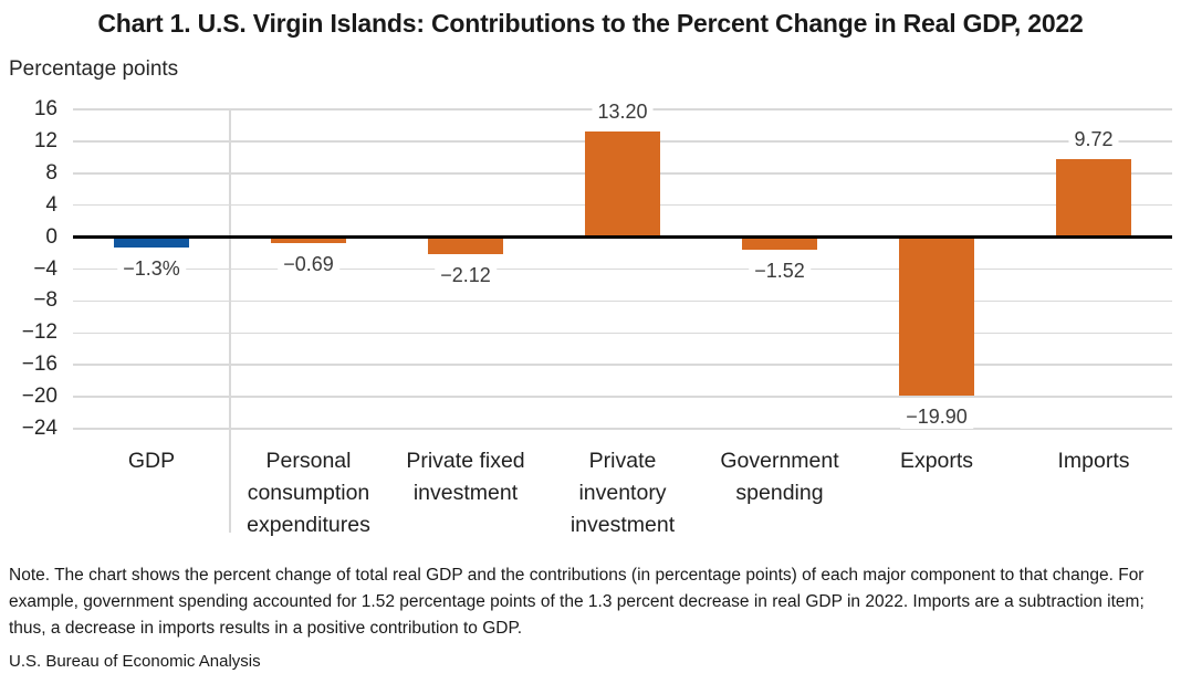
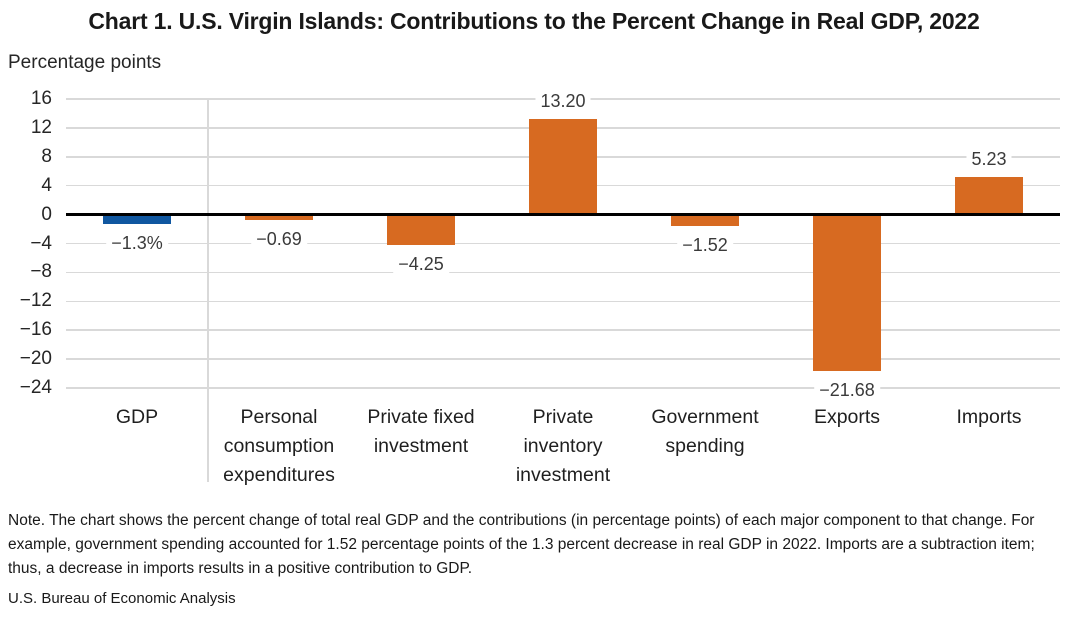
Private fixed investment: −2.12 -> −4.25
Exports: −19.90 -> −21.68
Imports: 9.72 -> 5.23
